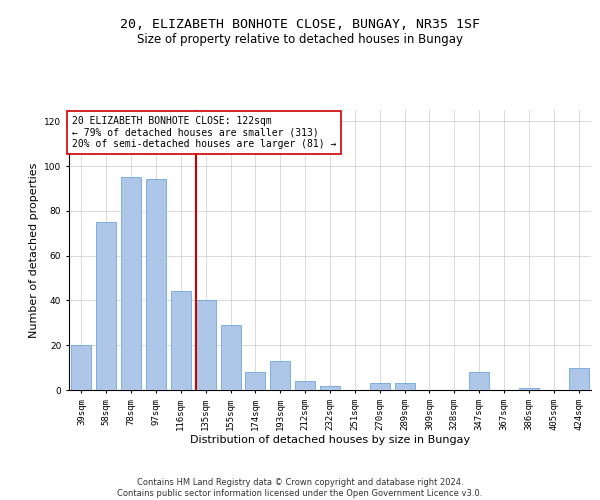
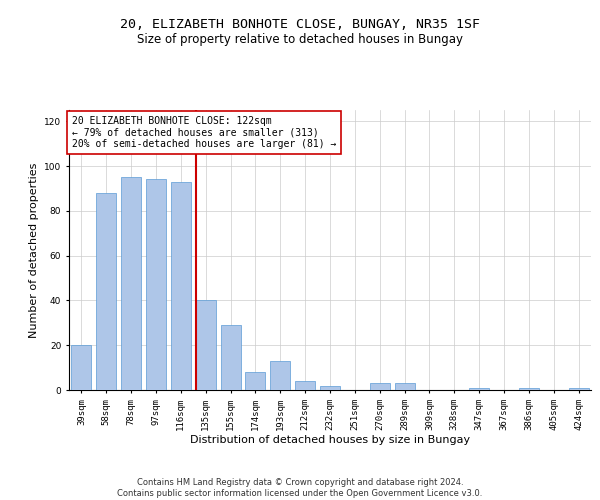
58sqm: 75 -> 88
116sqm: 44 -> 93
347sqm: 8 -> 1
424sqm: 10 -> 1
